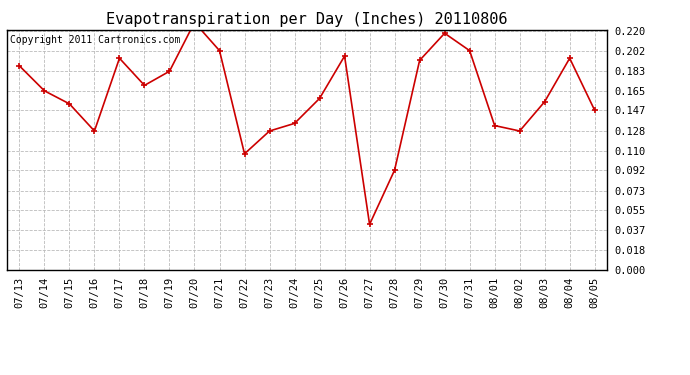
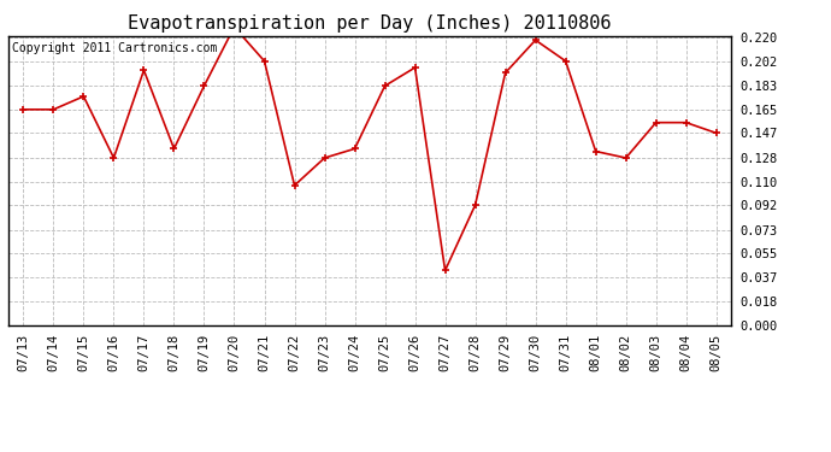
07/13: 0.188 -> 0.165
07/15: 0.153 -> 0.175
07/18: 0.170 -> 0.135
07/25: 0.158 -> 0.183
08/04: 0.195 -> 0.155
